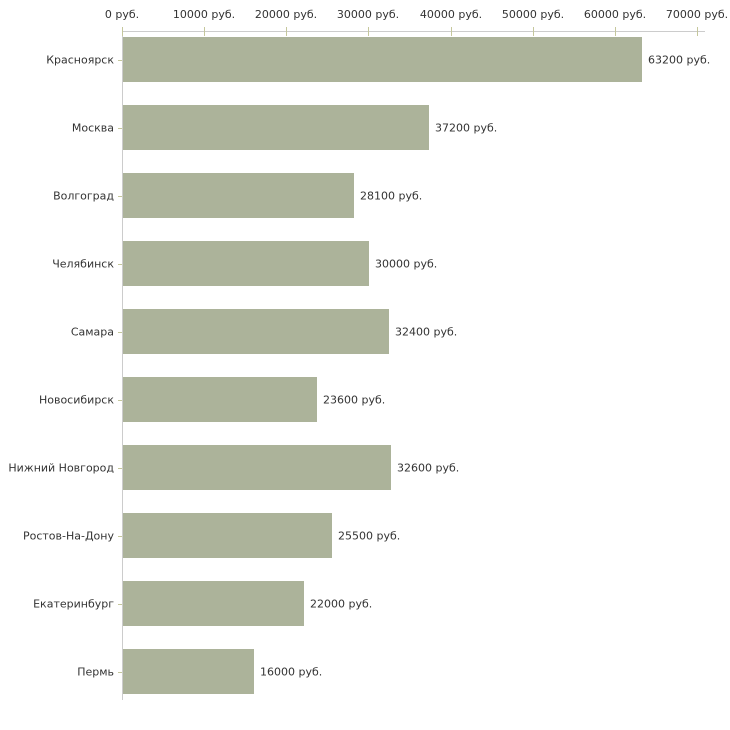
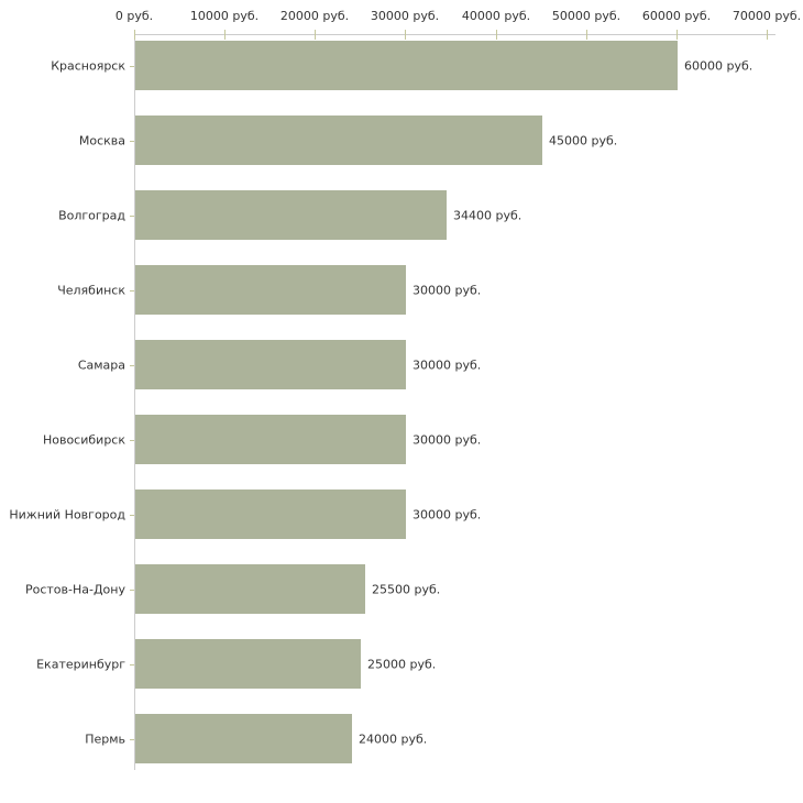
Красноярск: 63200 -> 60000
Москва: 37200 -> 45000
Волгоград: 28100 -> 34400
Самара: 32400 -> 30000
Новосибирск: 23600 -> 30000
Нижний Новгород: 32600 -> 30000
Екатеринбург: 22000 -> 25000
Пермь: 16000 -> 24000
